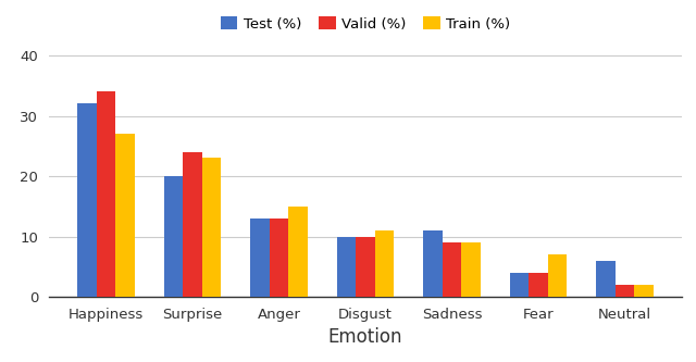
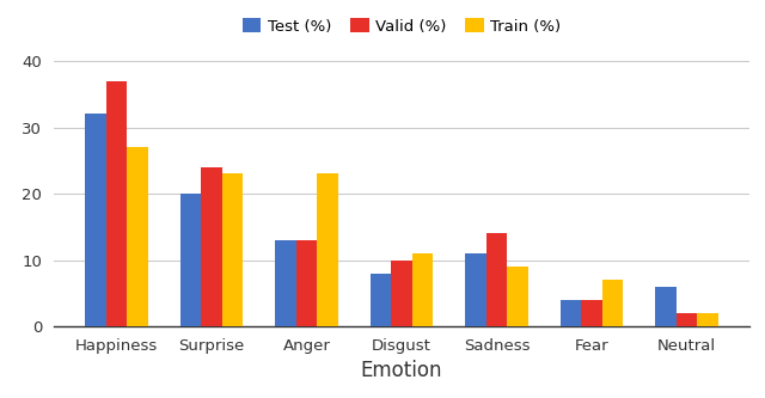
Valid (%)/Happiness: 34 -> 37
Train (%)/Anger: 15 -> 23
Test (%)/Disgust: 10 -> 8
Valid (%)/Sadness: 9 -> 14
